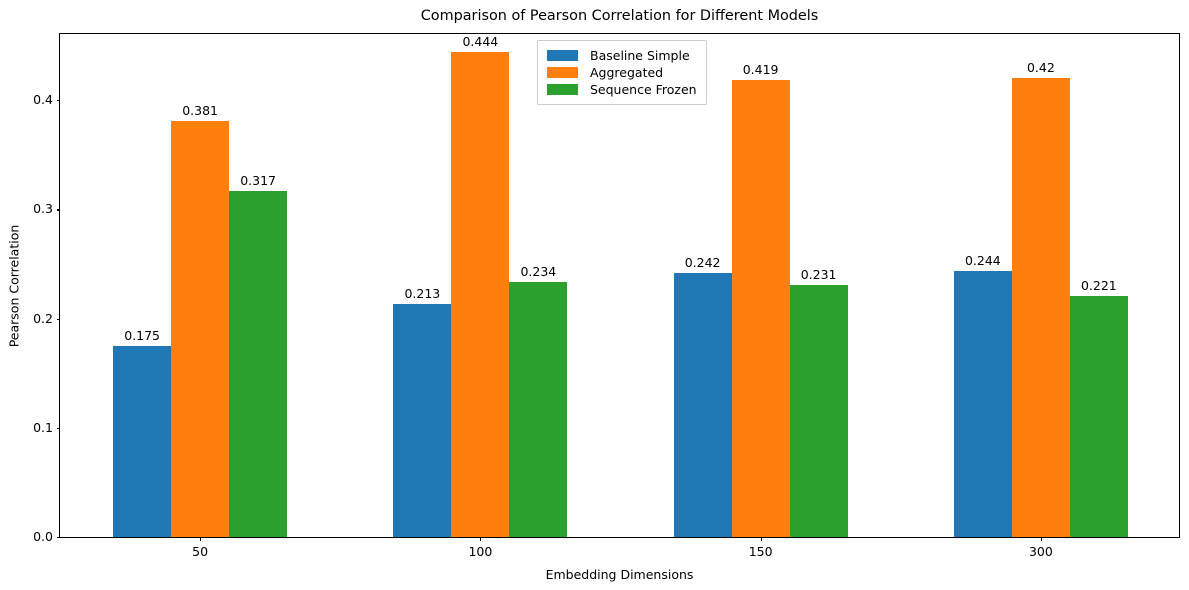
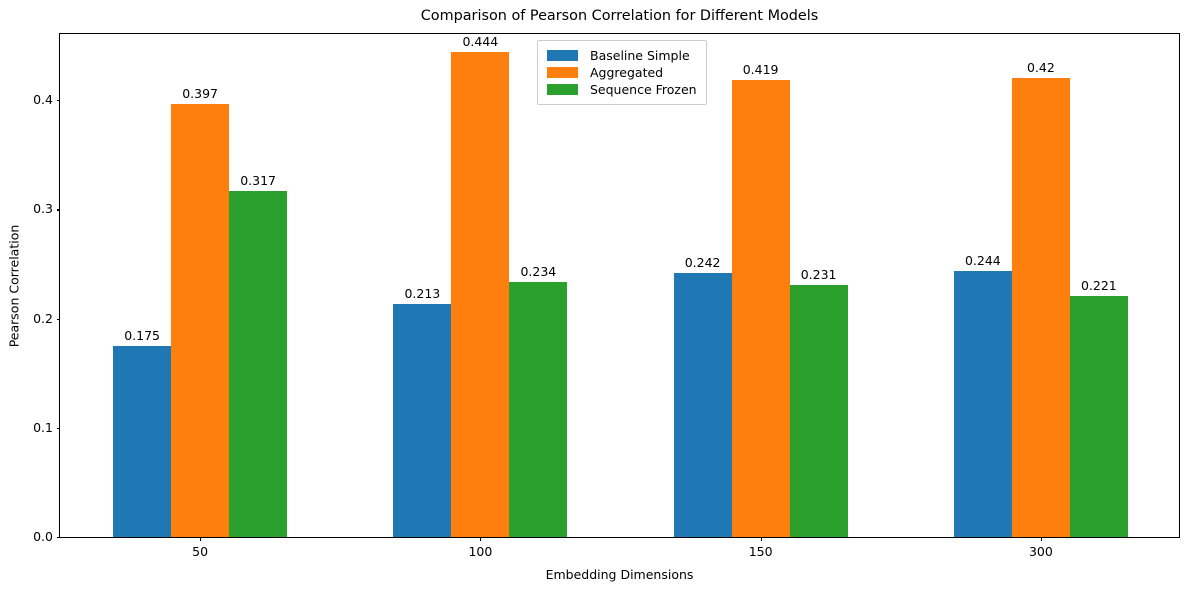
Aggregated/50: 0.381 -> 0.397
